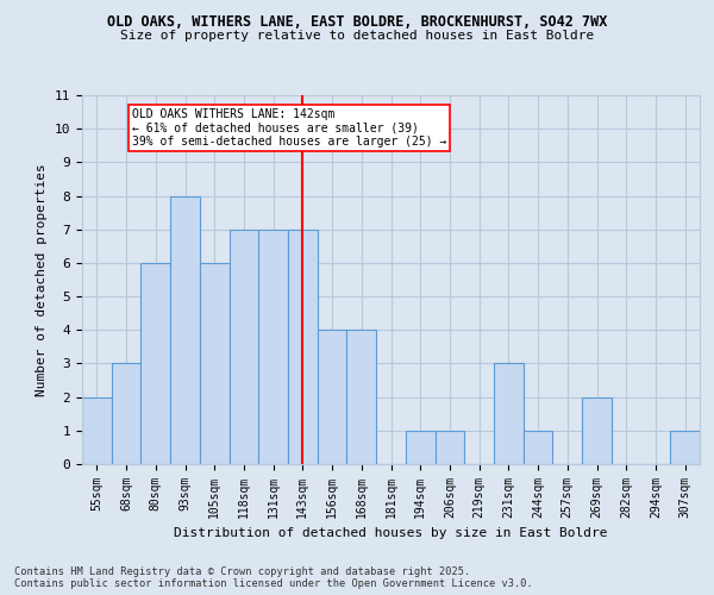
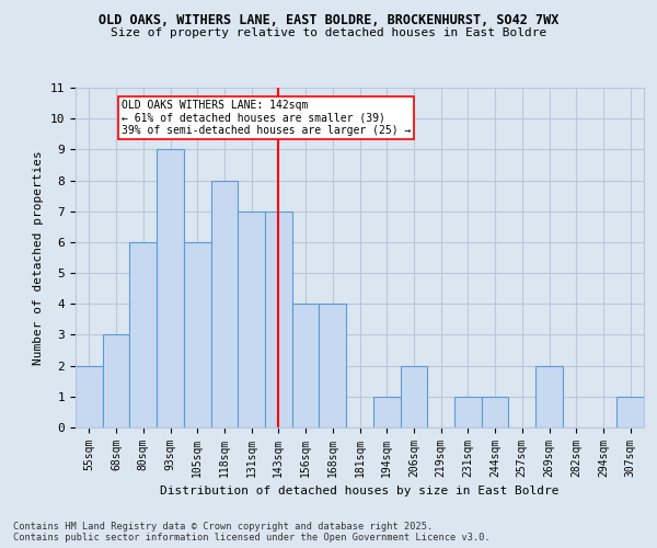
93sqm: 8 -> 9
118sqm: 7 -> 8
206sqm: 1 -> 2
231sqm: 3 -> 1
